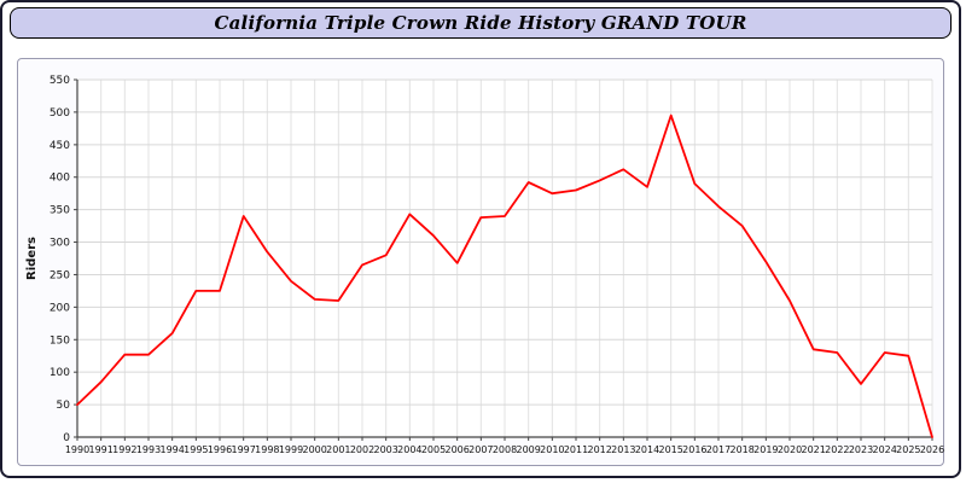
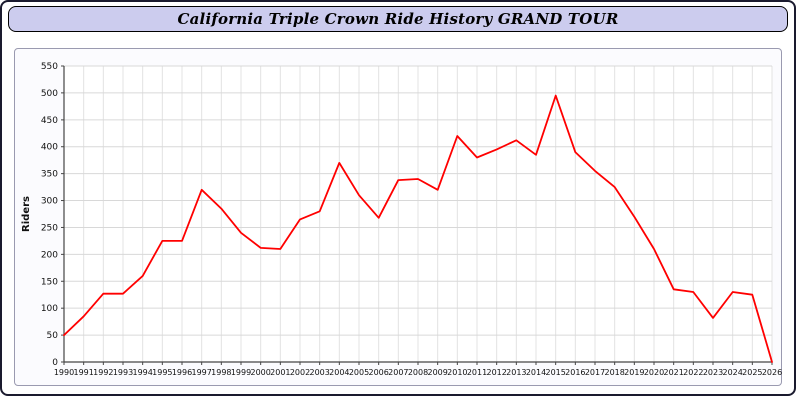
1997: 340 -> 320
2004: 340 -> 370
2009: 390 -> 320
2010: 380 -> 420
